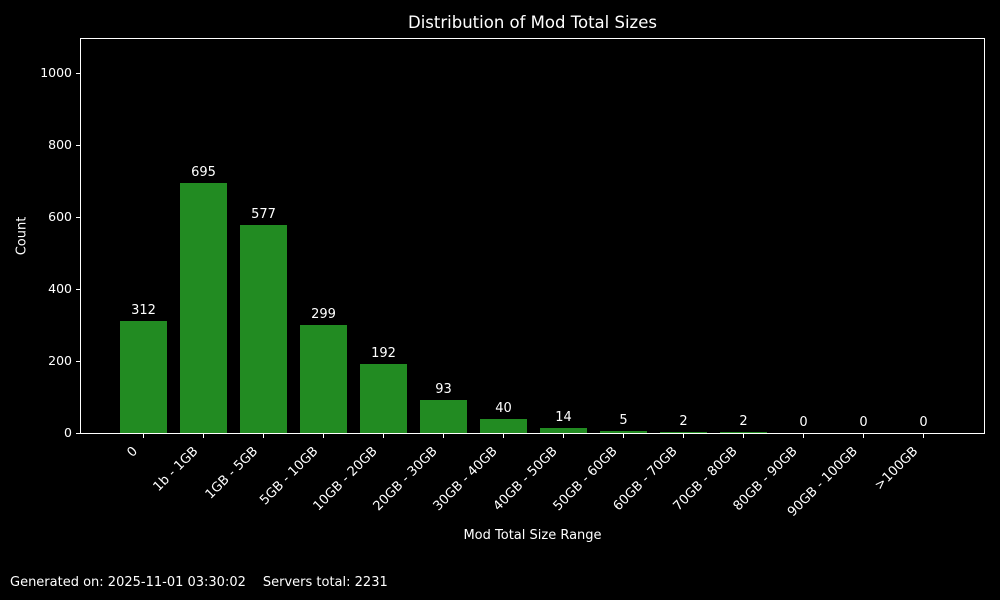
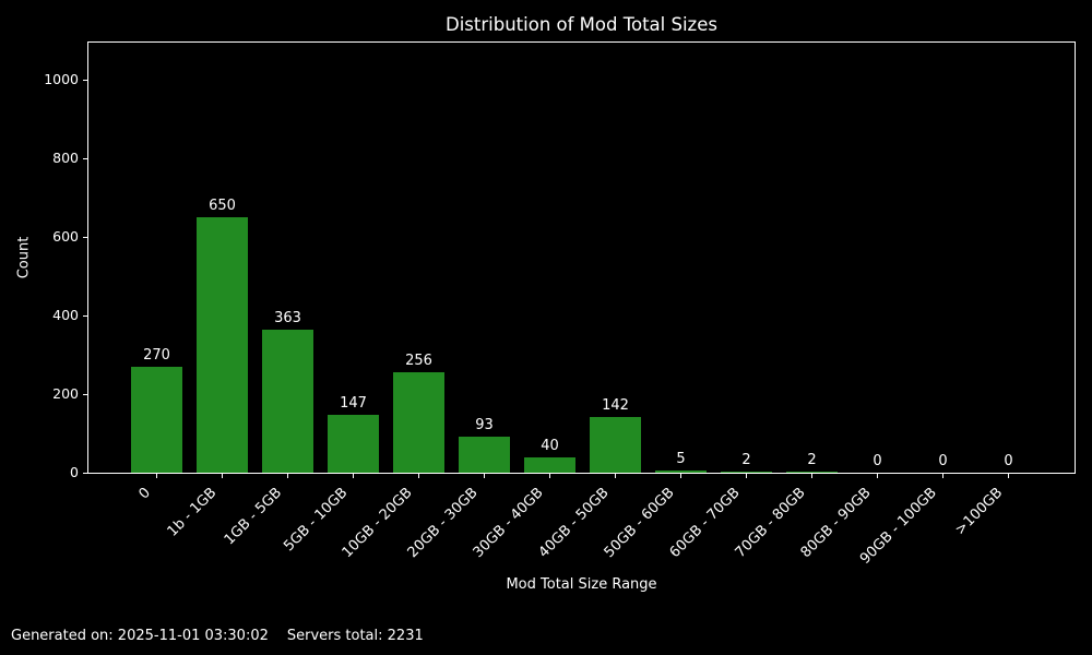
0: 312 -> 270
1b - 1GB: 695 -> 650
1GB - 5GB: 577 -> 363
5GB - 10GB: 299 -> 147
10GB - 20GB: 192 -> 256
40GB - 50GB: 14 -> 142
